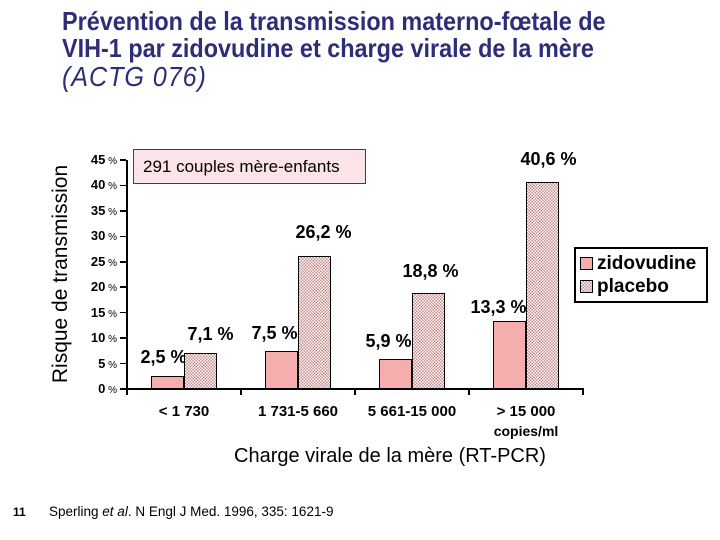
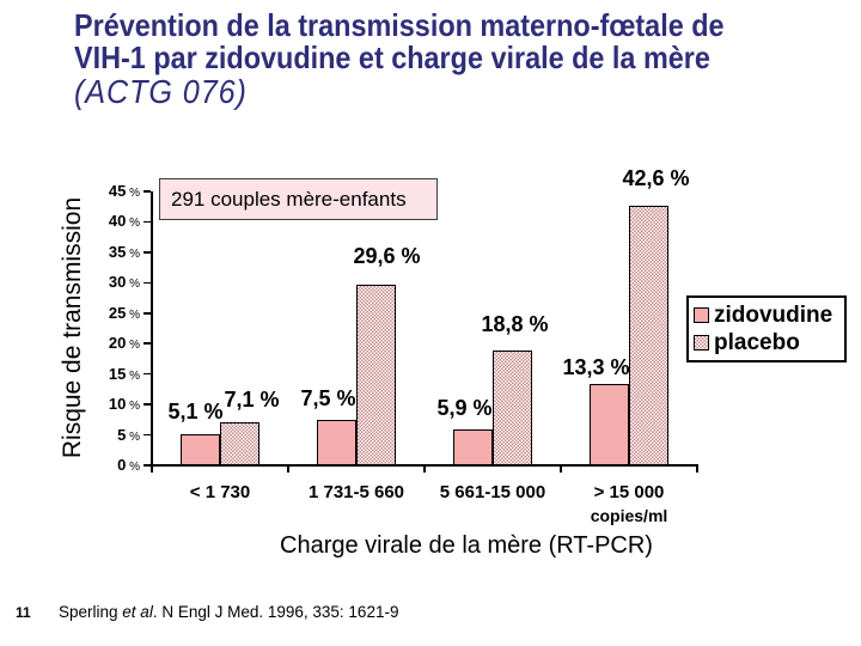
zidovudine/< 1 730: 2,5 -> 5,1
placebo/1 731-5 660: 26,2 -> 29,6
placebo/> 15 000: 40,6 -> 42,6
